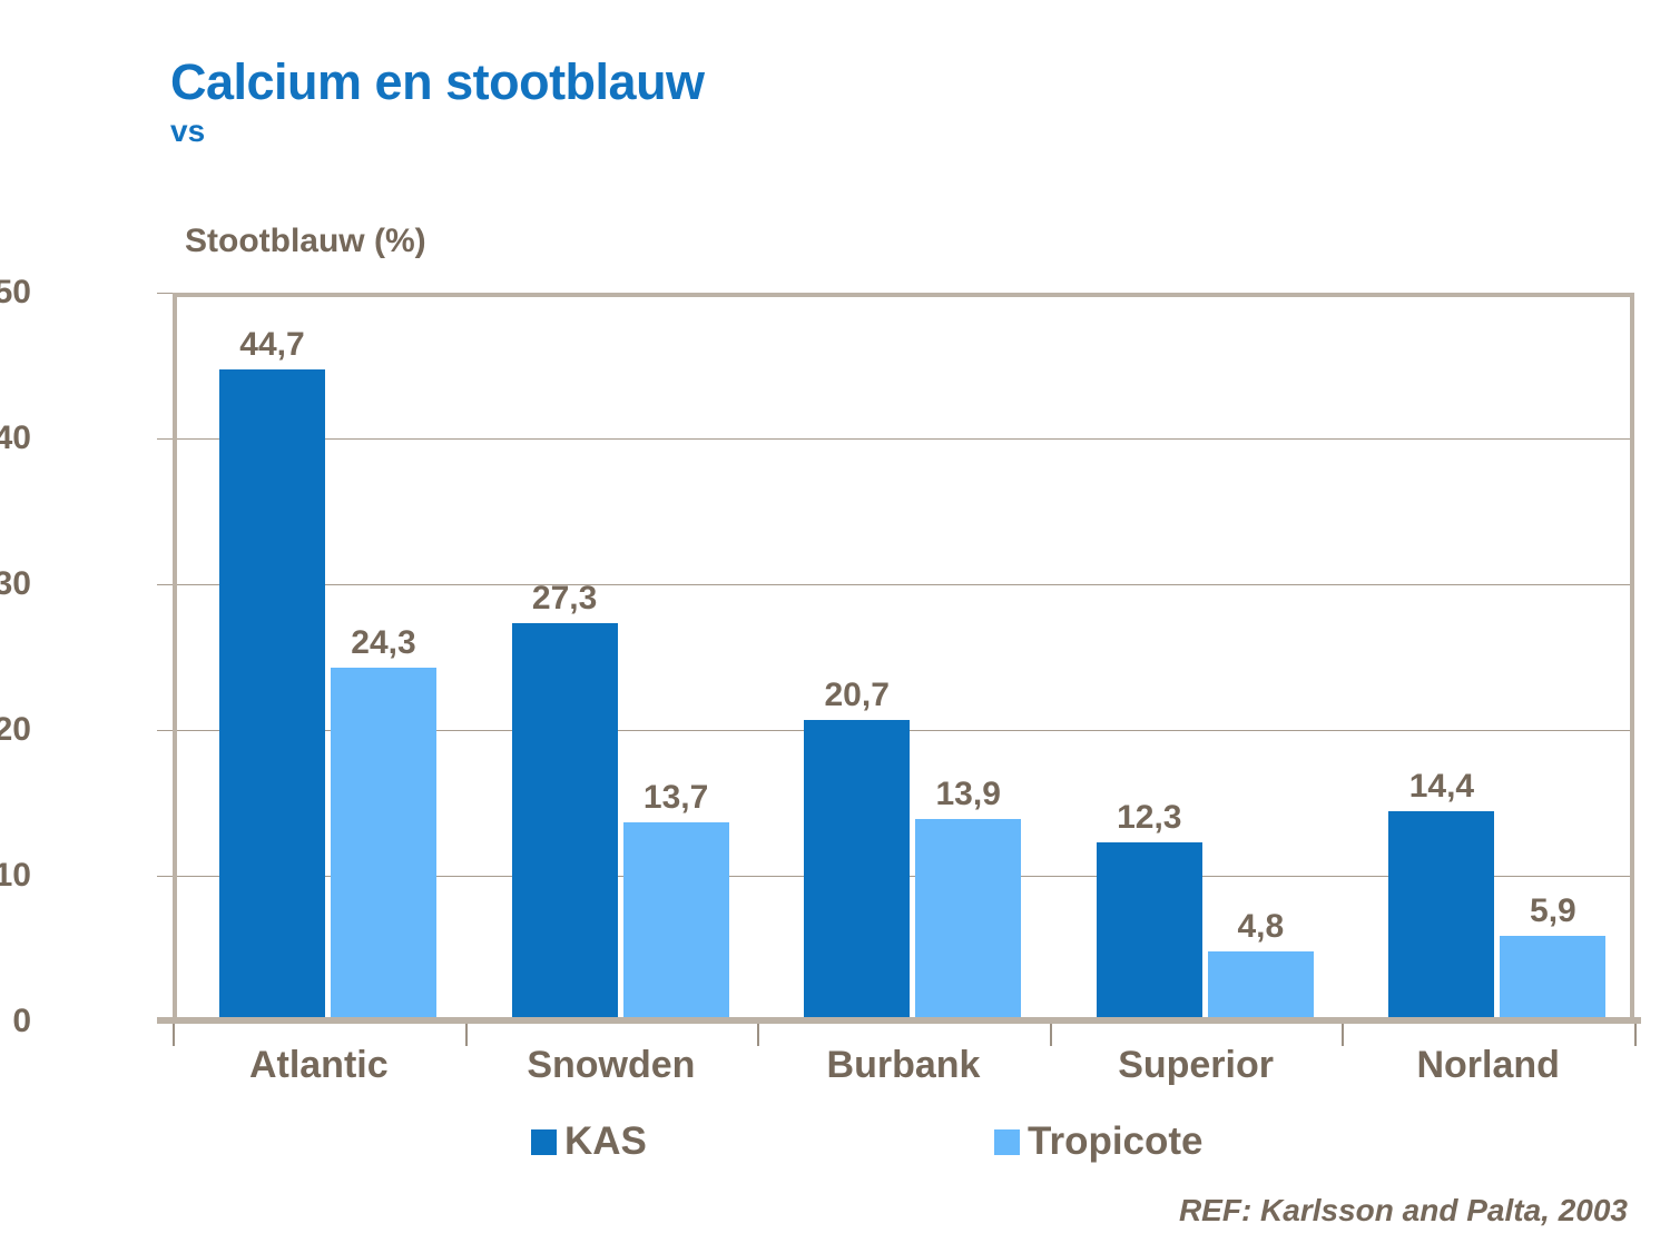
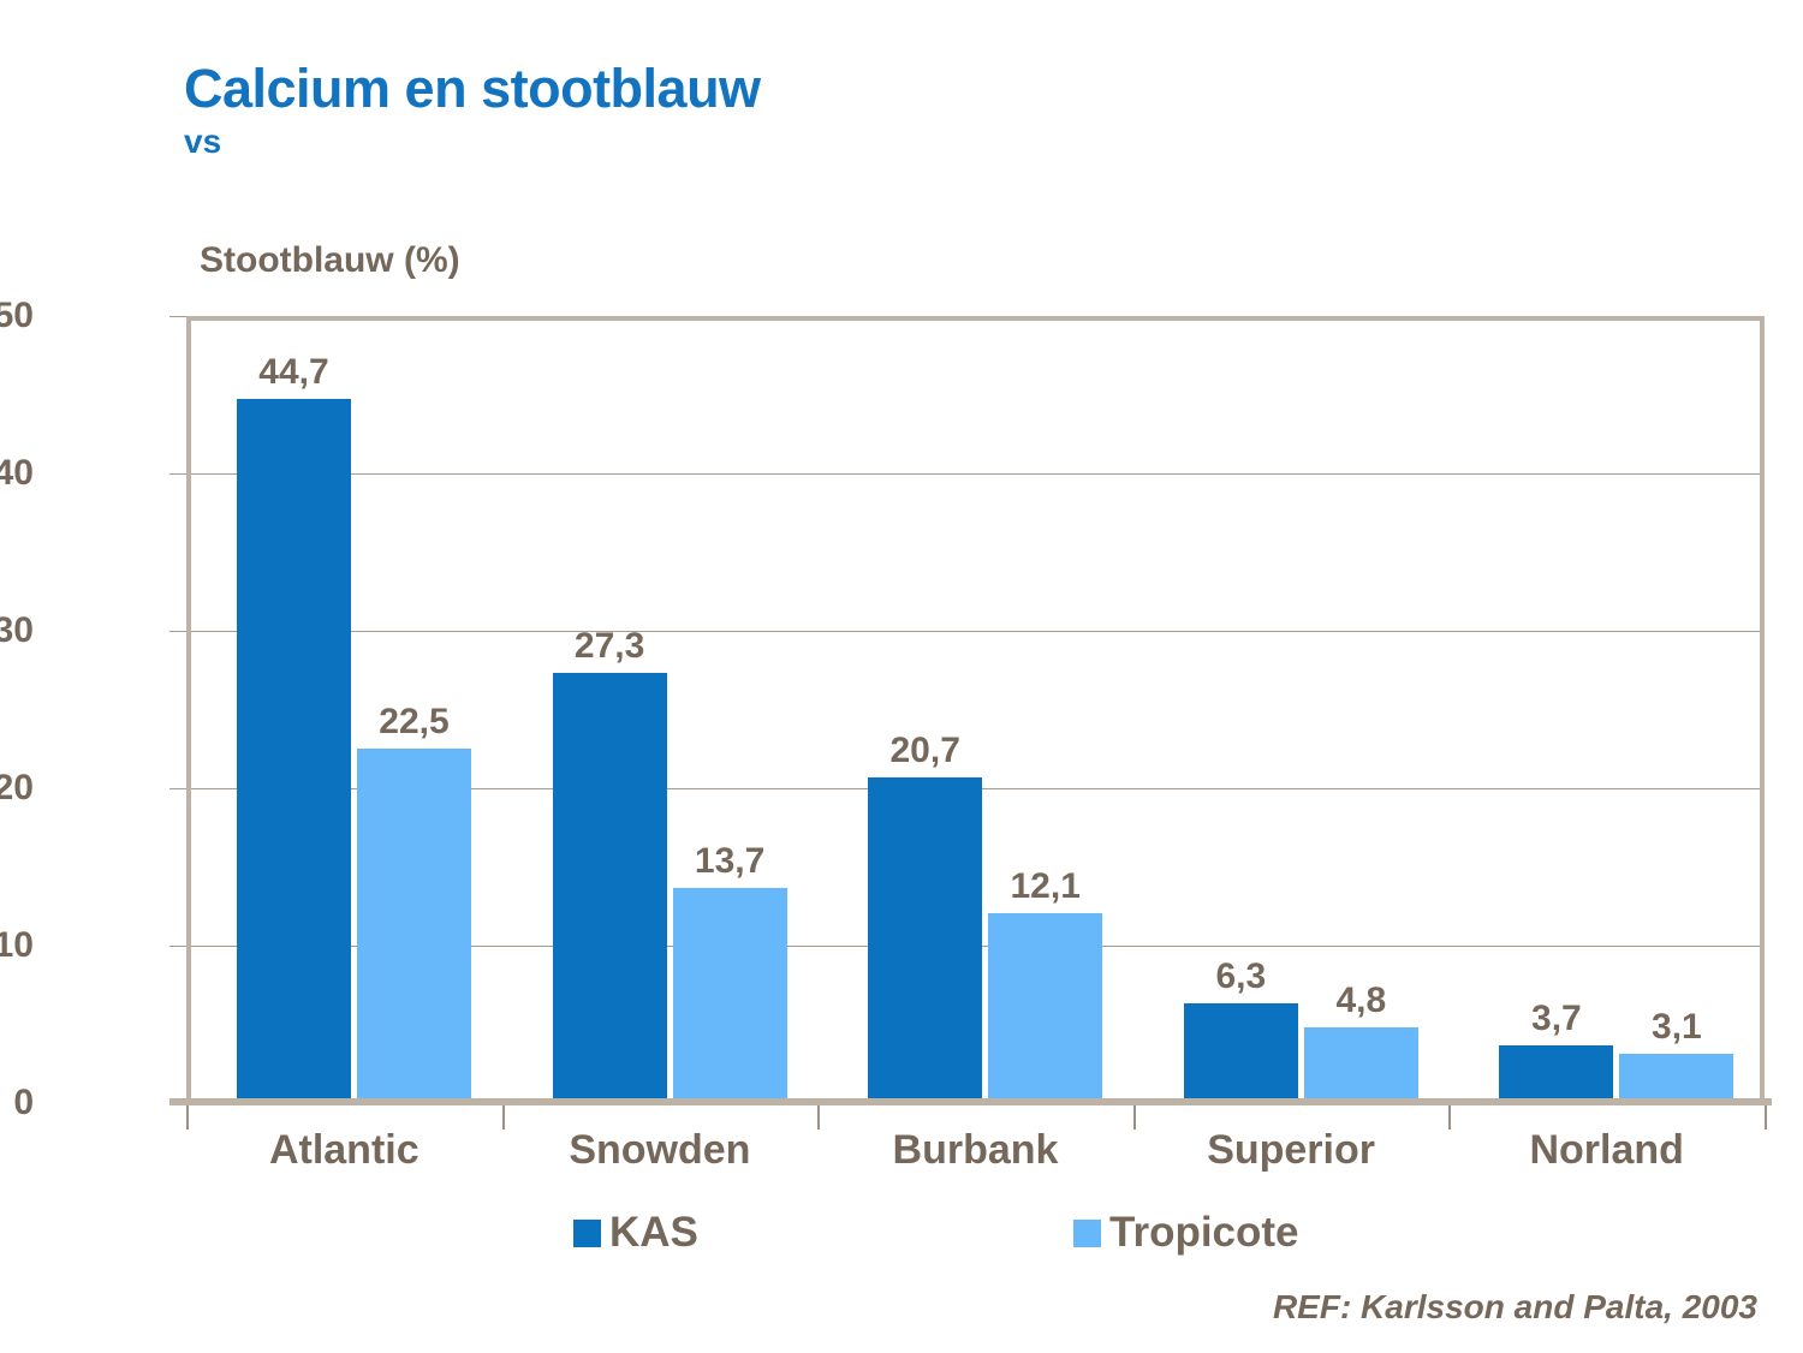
Tropicote/Atlantic: 24,3 -> 22,5
Tropicote/Burbank: 13,9 -> 12,1
KAS/Superior: 12,3 -> 6,3
KAS/Norland: 14,4 -> 3,7
Tropicote/Norland: 5,9 -> 3,1
